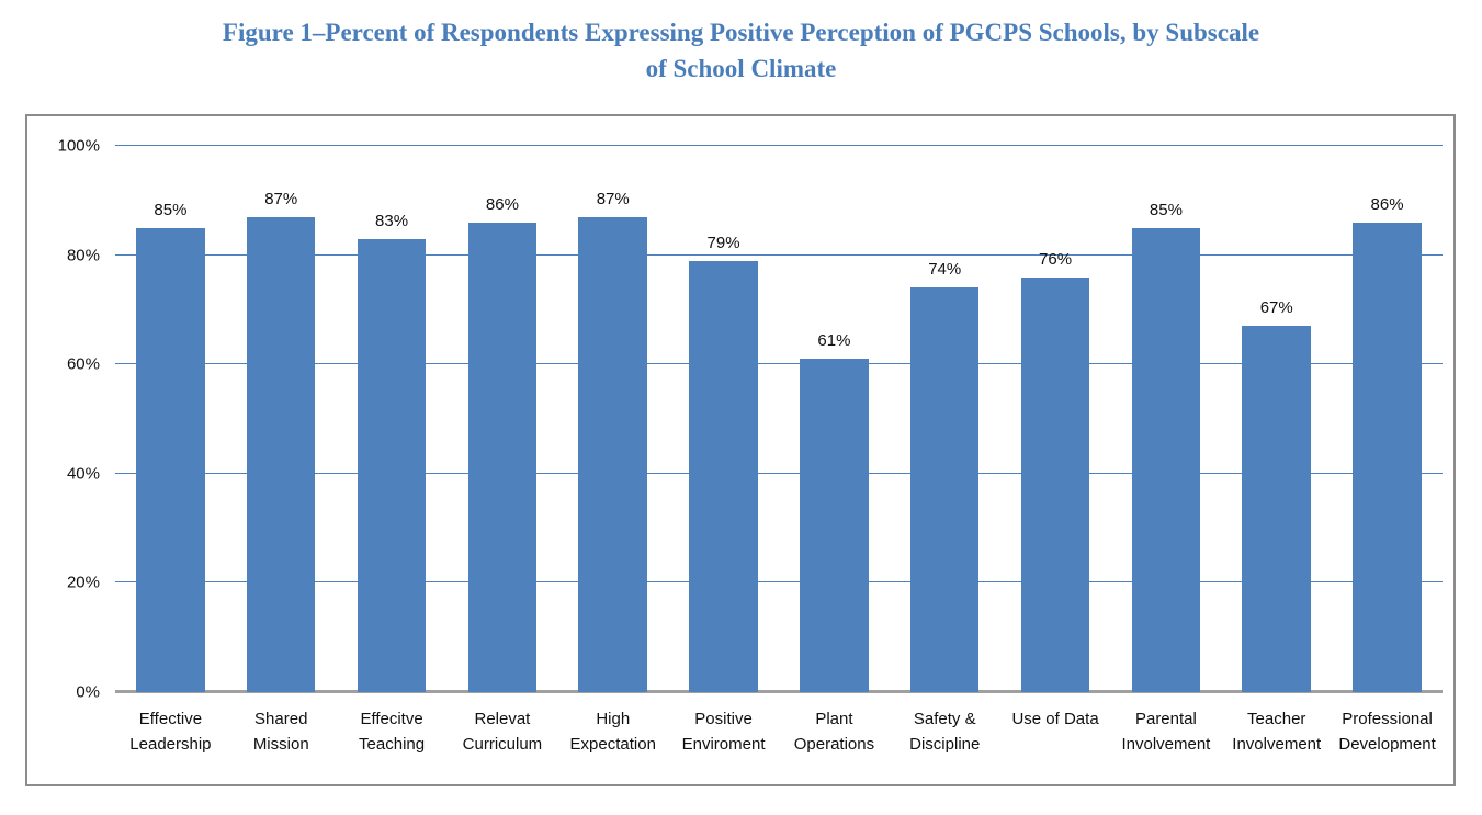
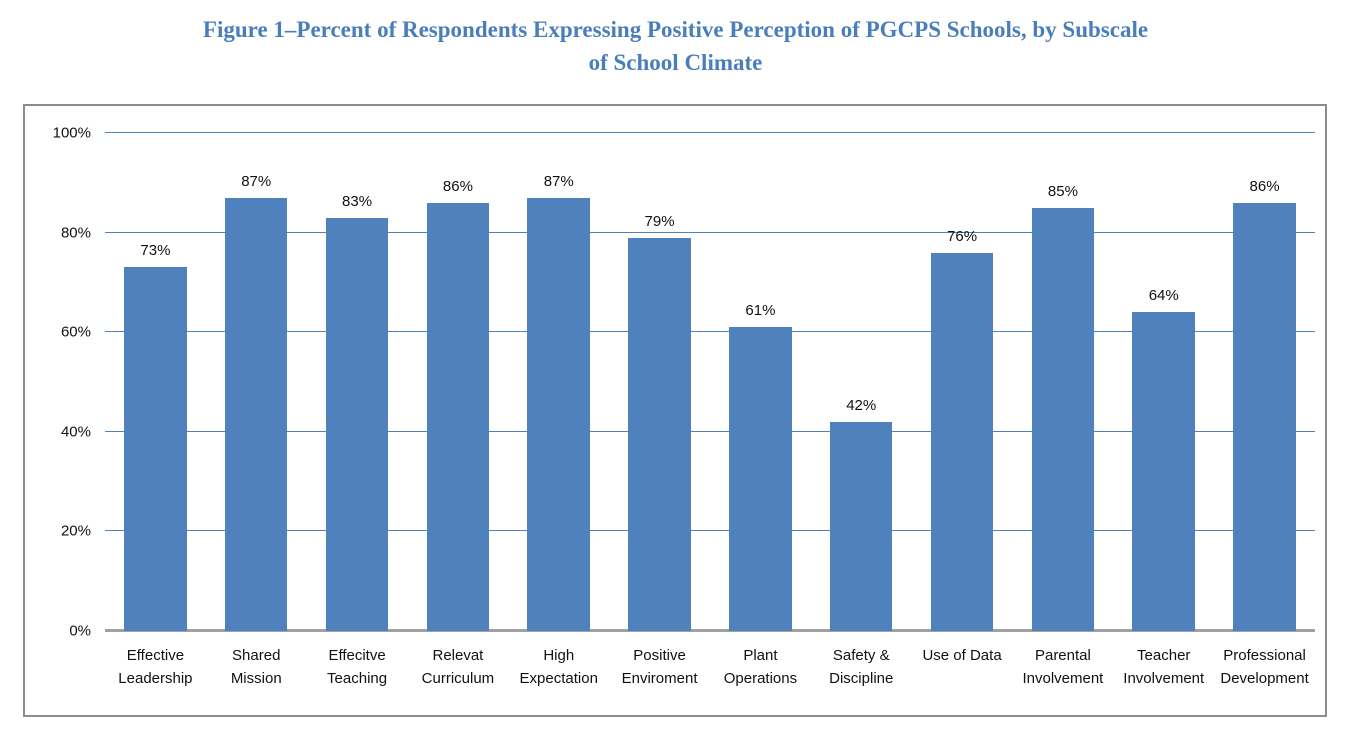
Effective Leadership: 85% -> 73%
Safety & Discipline: 74% -> 42%
Teacher Involvement: 67% -> 64%
